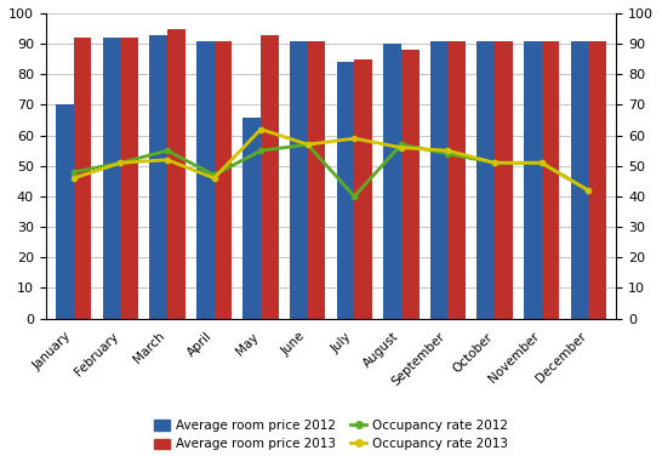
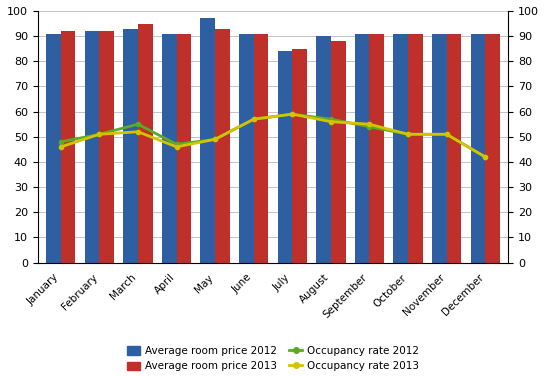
Average room price 2012/January: 70 -> 91
Average room price 2012/May: 66 -> 97
Occupancy rate 2012/May: 55 -> 49
Occupancy rate 2013/May: 62 -> 49
Occupancy rate 2012/July: 40 -> 59
